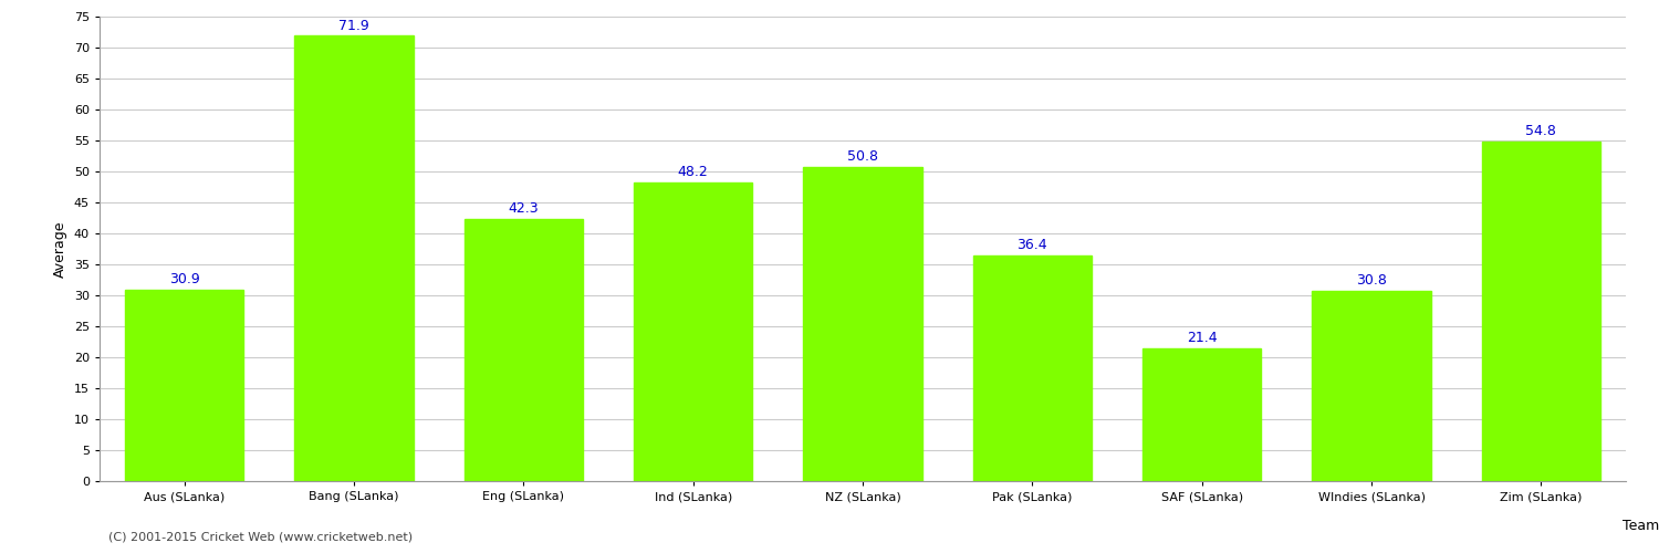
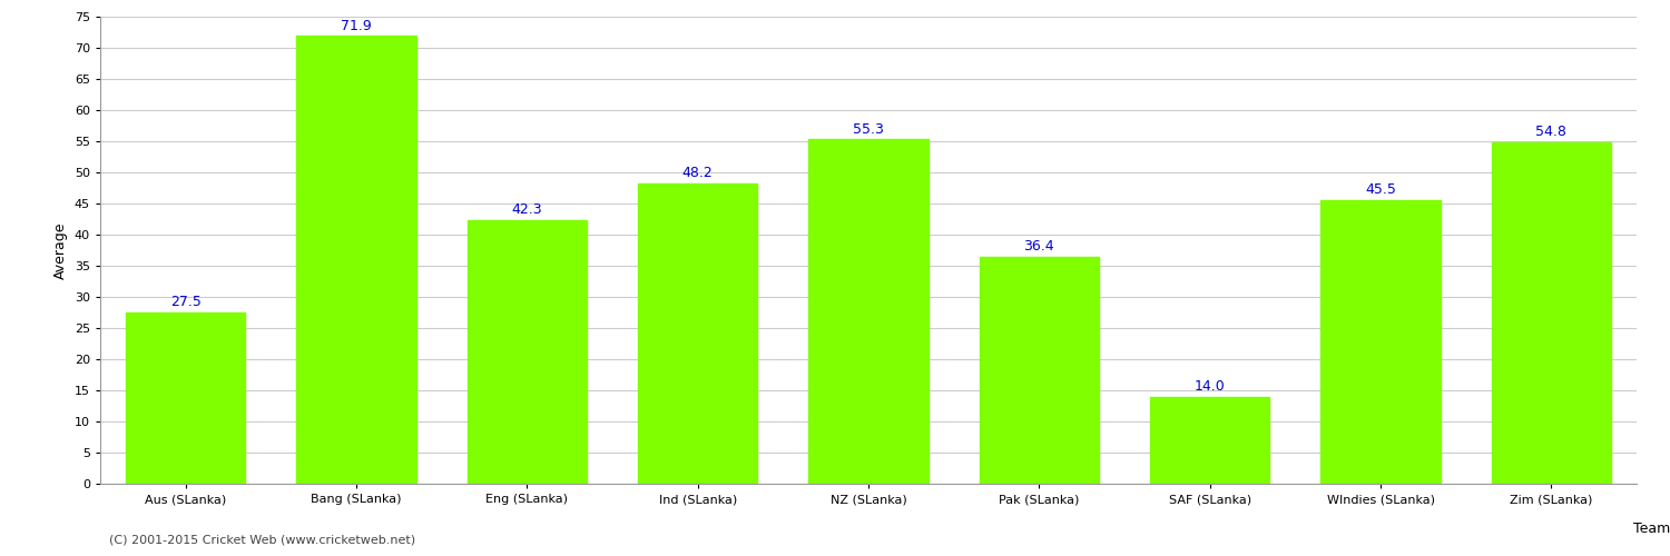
Aus (SLanka): 30.9 -> 27.5
NZ (SLanka): 50.8 -> 55.3
SAF (SLanka): 21.4 -> 14.0
WIndies (SLanka): 30.8 -> 45.5
